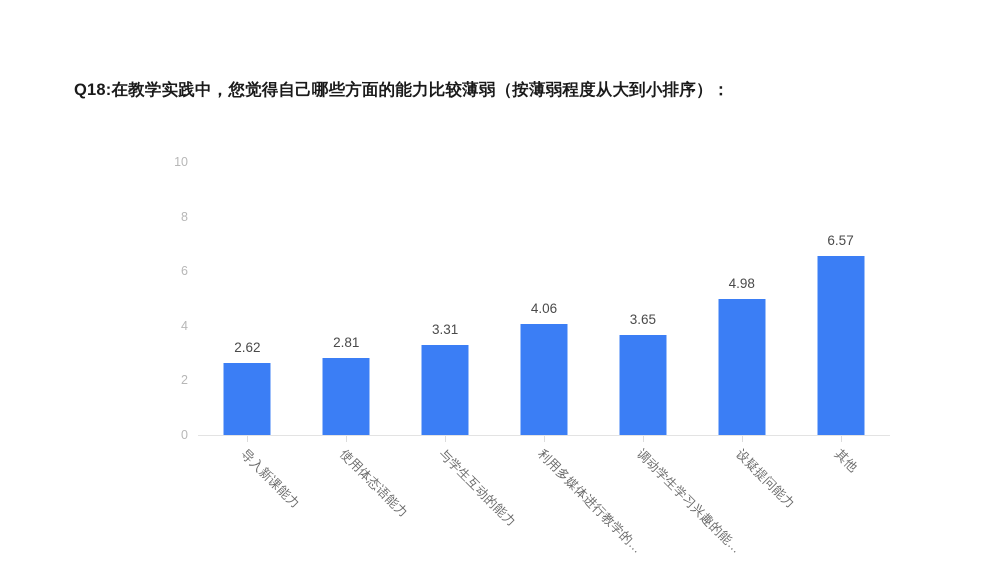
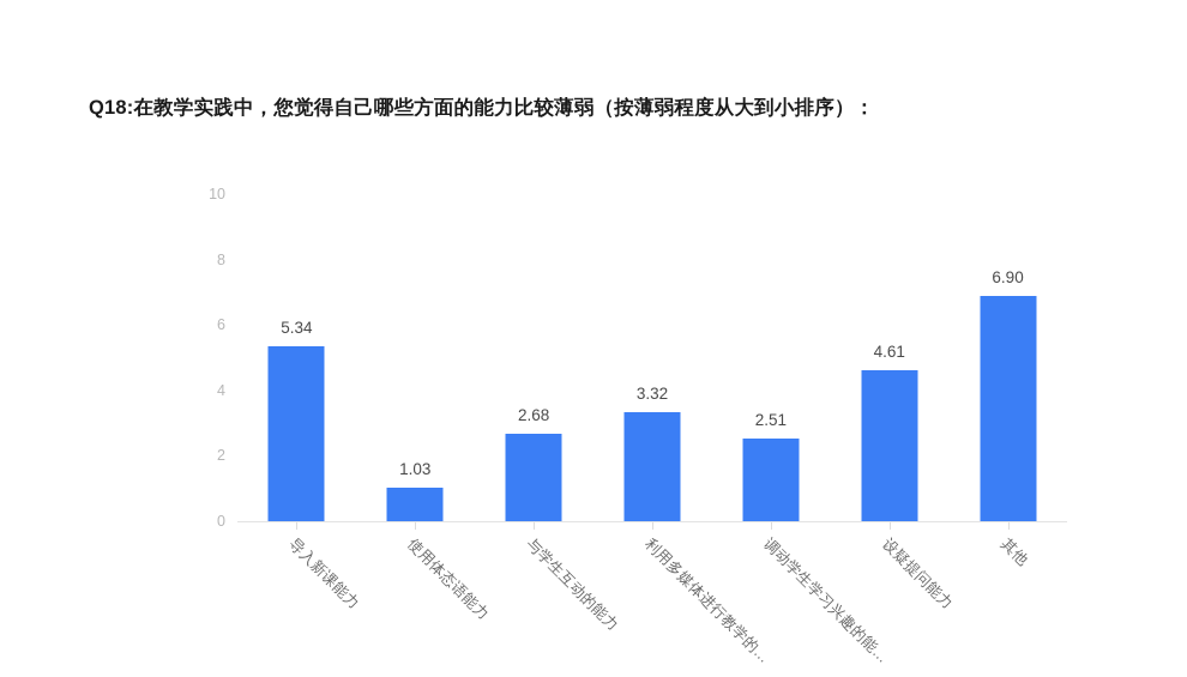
导入新课能力: 2.62 -> 5.34
使用体态语能力: 2.81 -> 1.03
与学生互动的能力: 3.31 -> 2.68
利用多媒体进行教学的…: 4.06 -> 3.32
调动学生学习兴趣的能…: 3.65 -> 2.51
设疑提问能力: 4.98 -> 4.61
其他: 6.57 -> 6.90
